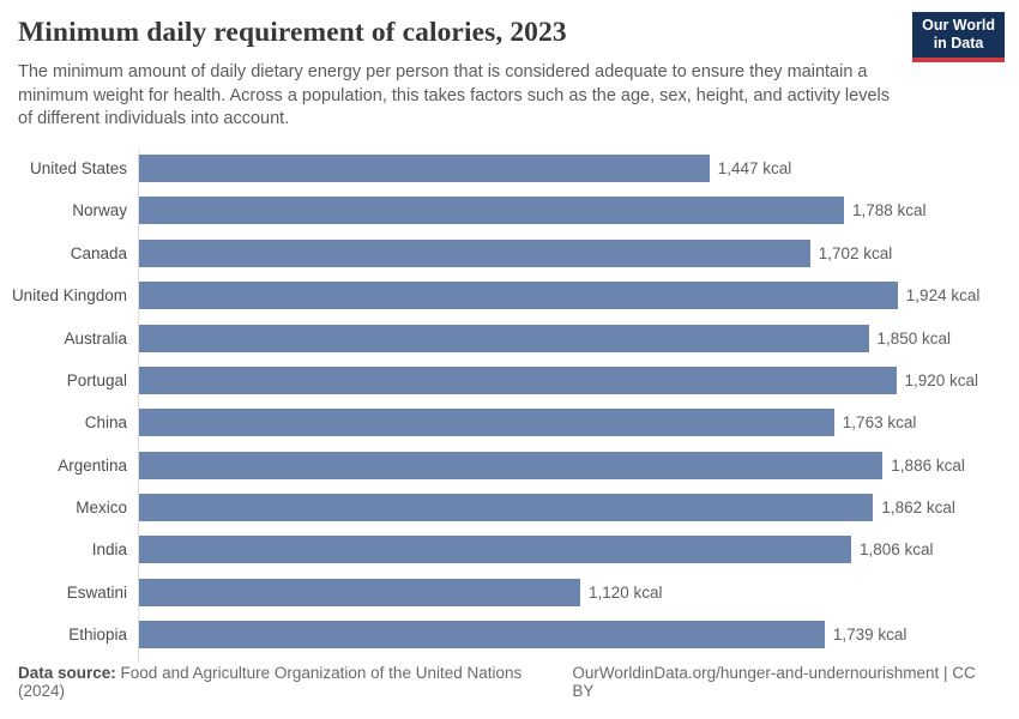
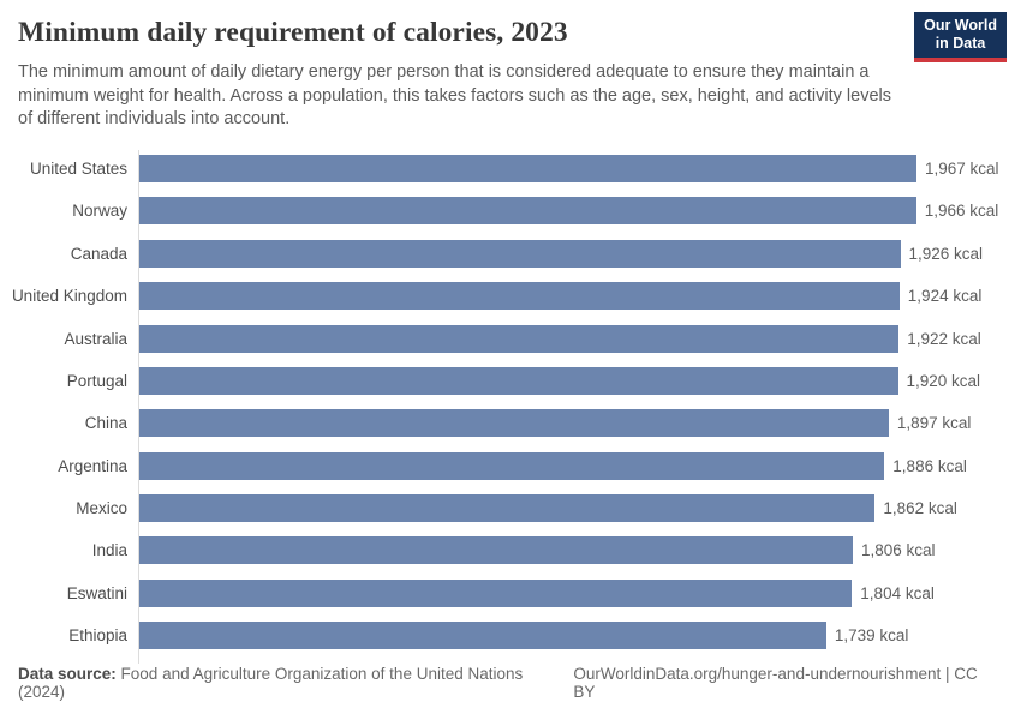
United States: 1,447 -> 1,967
Norway: 1,788 -> 1,966
Canada: 1,702 -> 1,926
Australia: 1,850 -> 1,922
China: 1,763 -> 1,897
Eswatini: 1,120 -> 1,804
